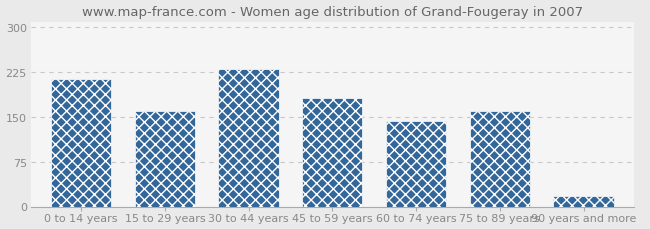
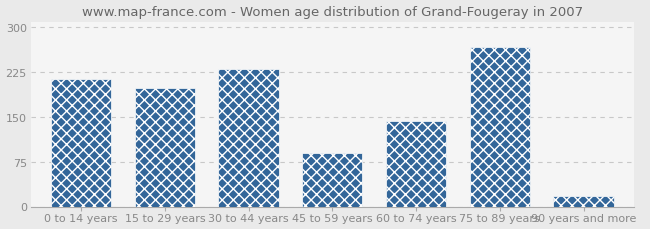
15 to 29 years: 160 -> 198
45 to 59 years: 182 -> 90
75 to 89 years: 160 -> 268
